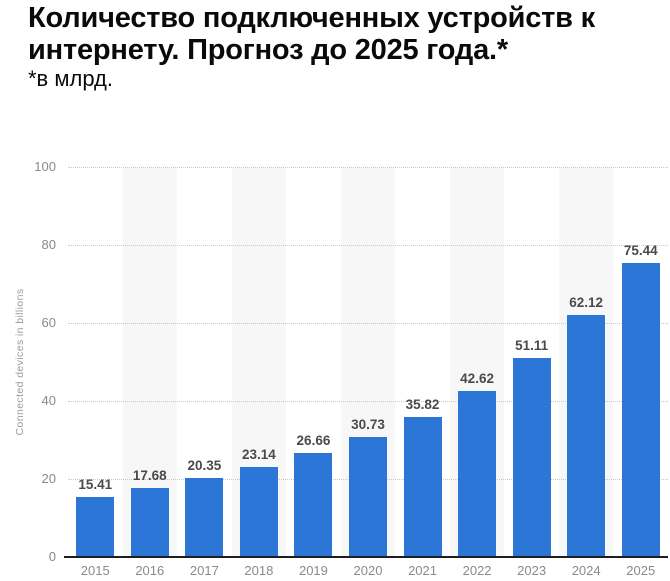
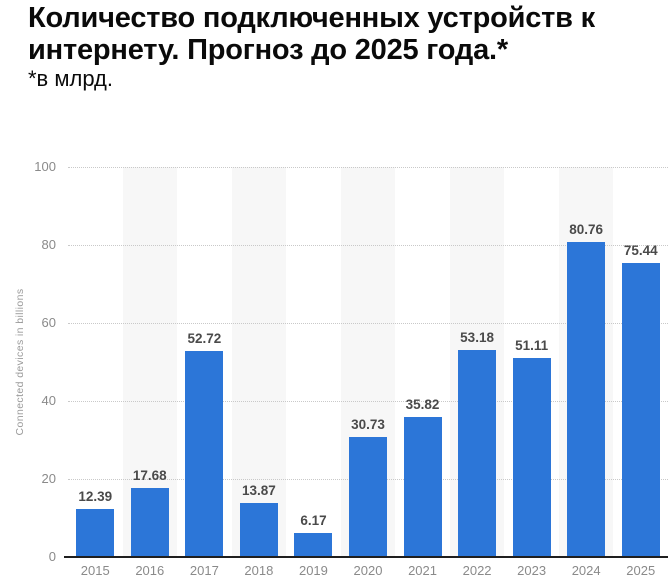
2015: 15.41 -> 12.39
2017: 20.35 -> 52.72
2018: 23.14 -> 13.87
2019: 26.66 -> 6.17
2022: 42.62 -> 53.18
2024: 62.12 -> 80.76
